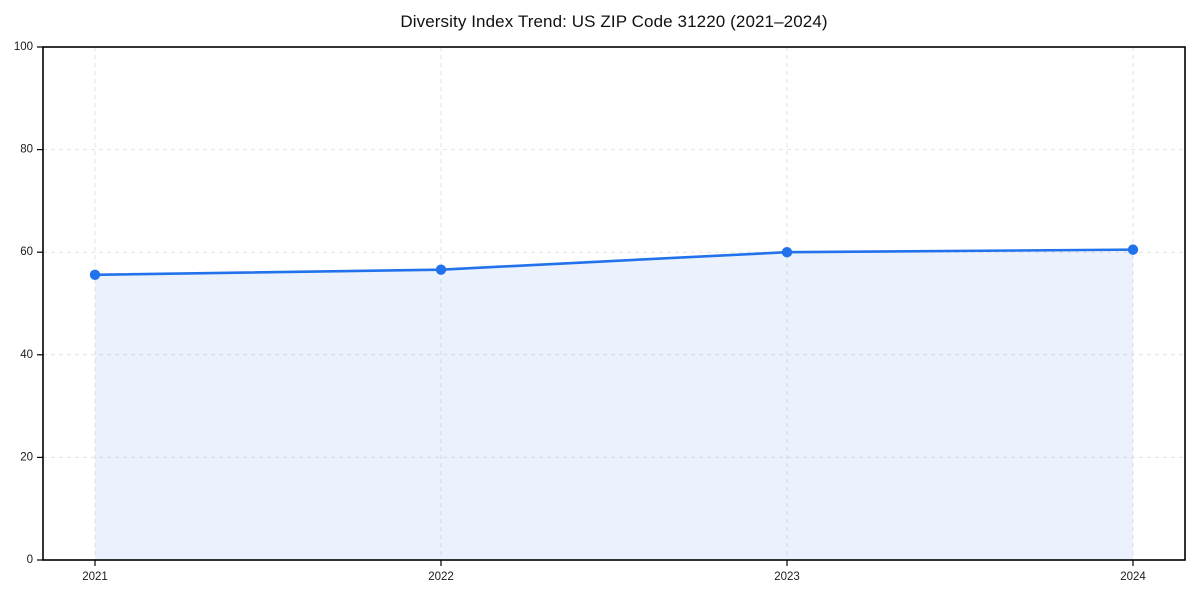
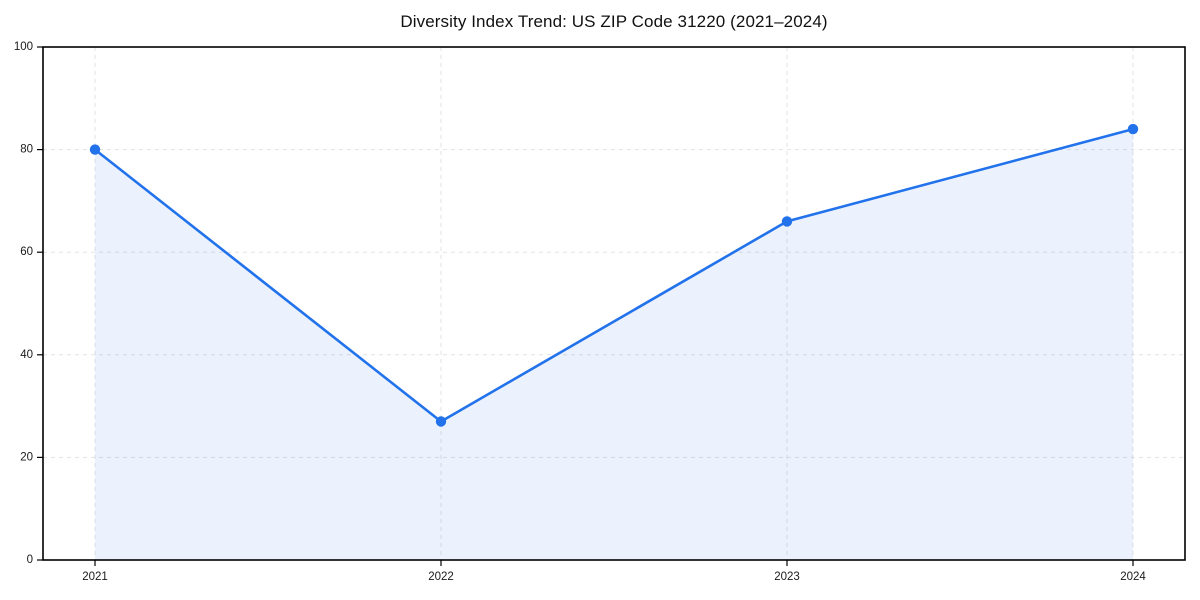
2021: 56 -> 80
2022: 57 -> 27
2023: 60 -> 66
2024: 60 -> 84
